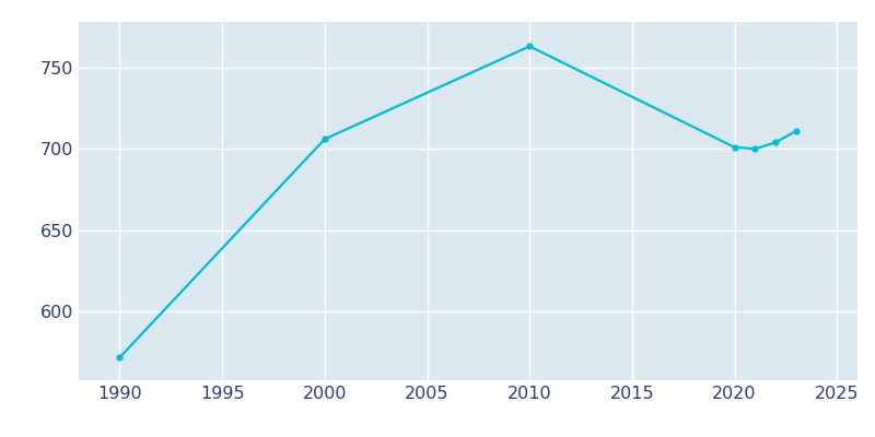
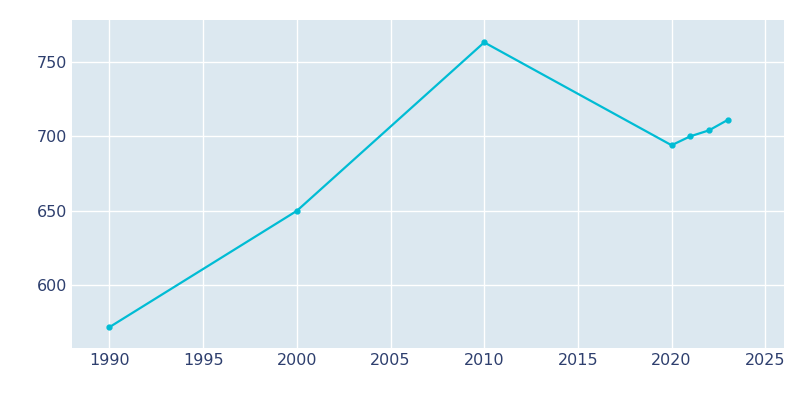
2000: 706 -> 650
2020: 701 -> 694
